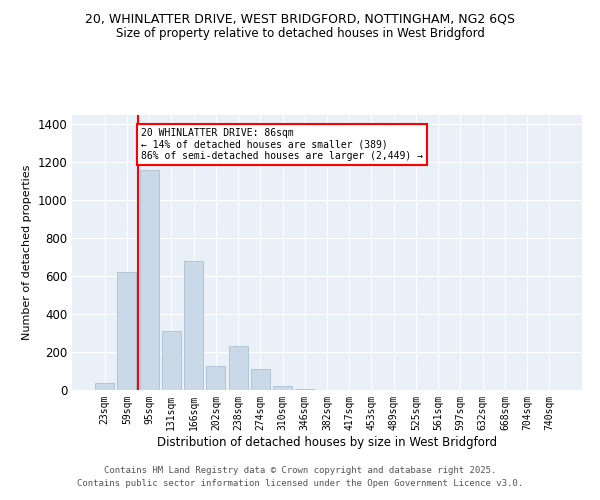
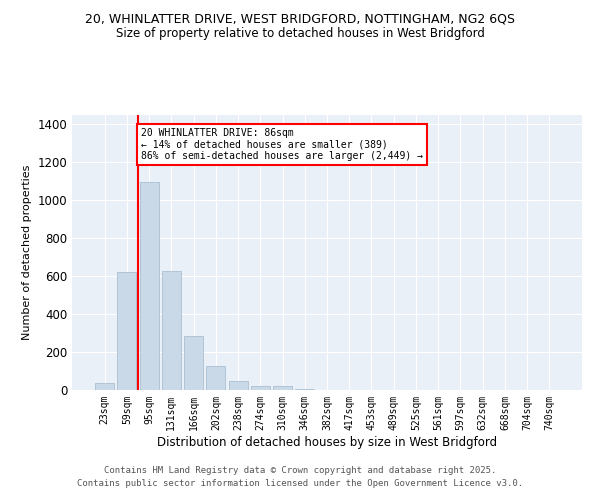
95sqm: 1160 -> 1100
131sqm: 310 -> 630
166sqm: 680 -> 280
238sqm: 230 -> 50
274sqm: 110 -> 20
